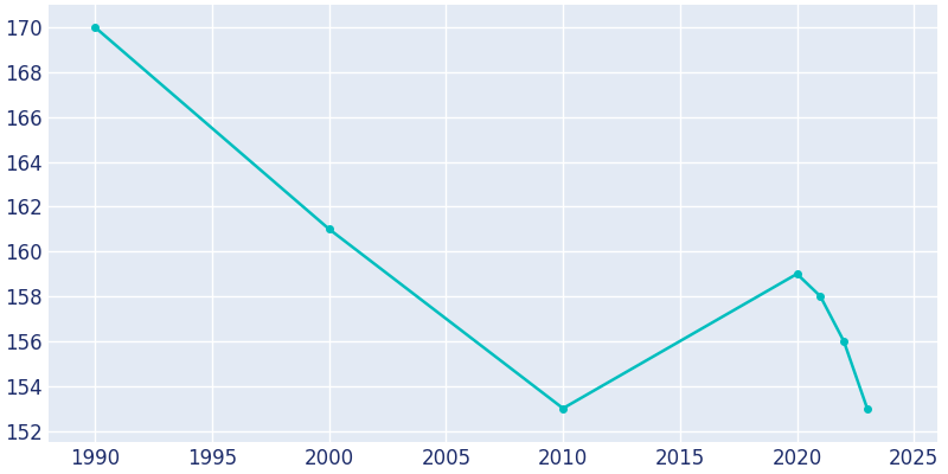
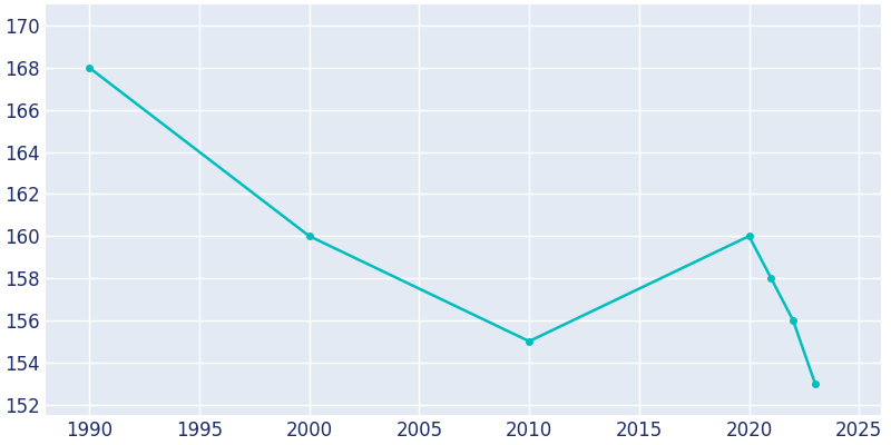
1990: 170 -> 168
2000: 161 -> 160
2010: 153 -> 155
2020: 159 -> 160
